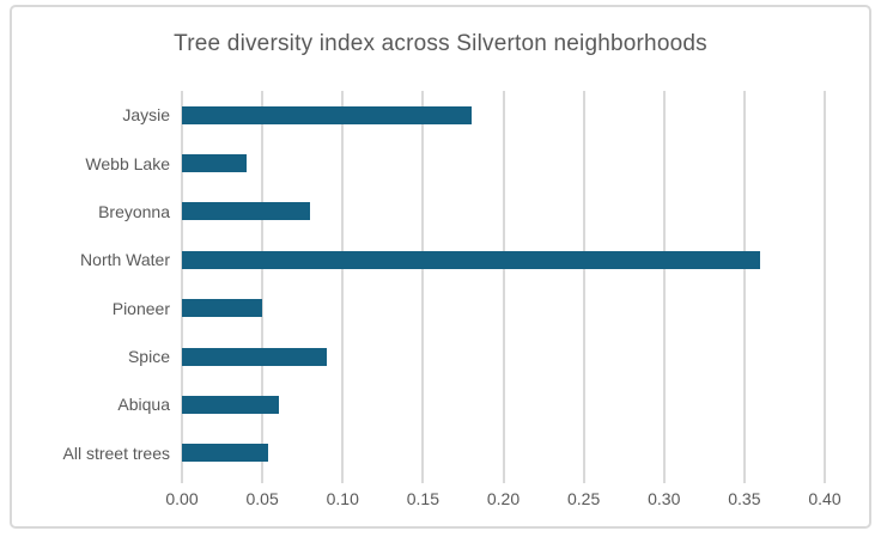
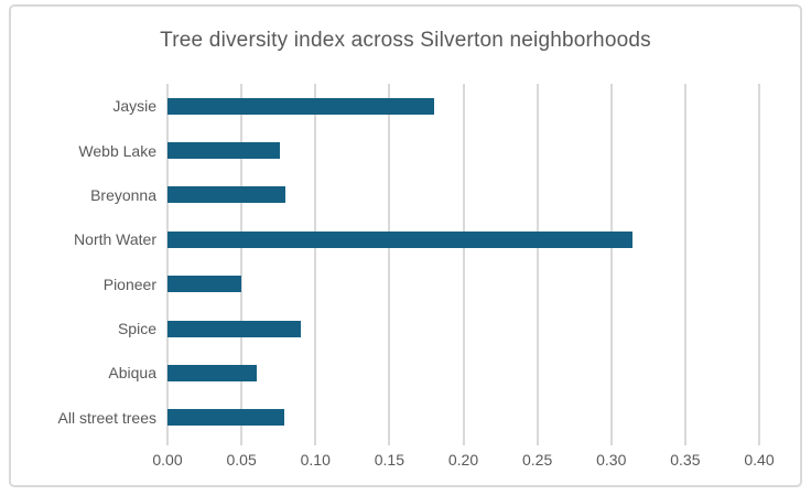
Webb Lake: 0.040 -> 0.076
North Water: 0.360 -> 0.314
All street trees: 0.054 -> 0.079
